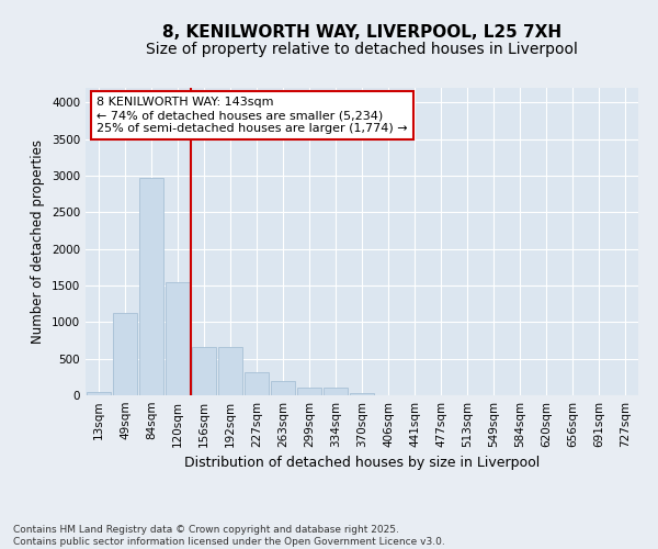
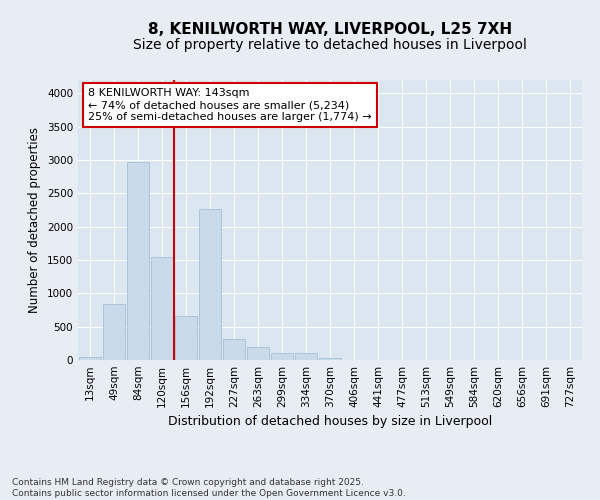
49sqm: 1120 -> 840
192sqm: 660 -> 2260
